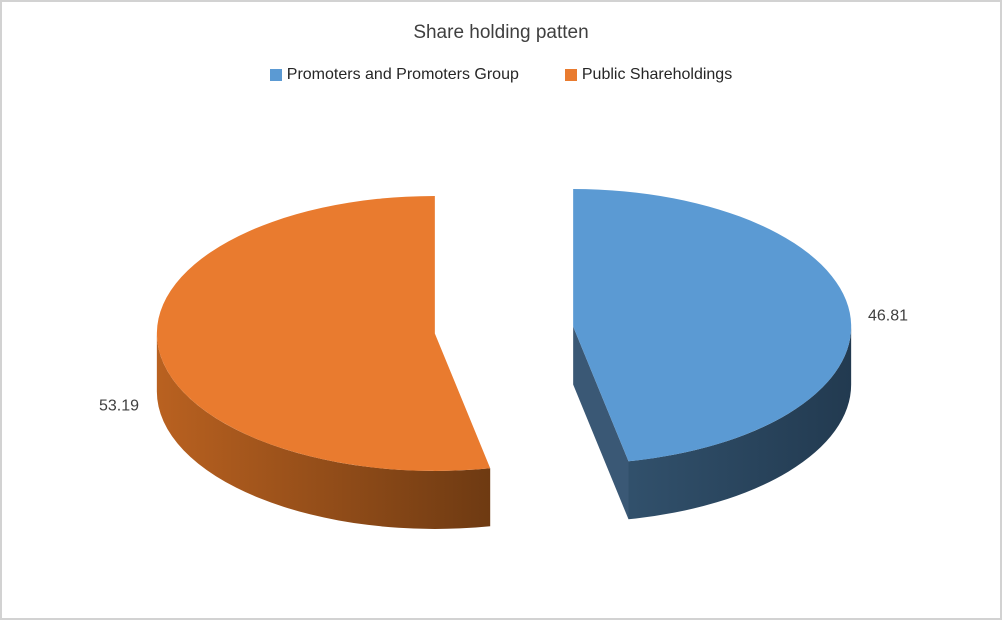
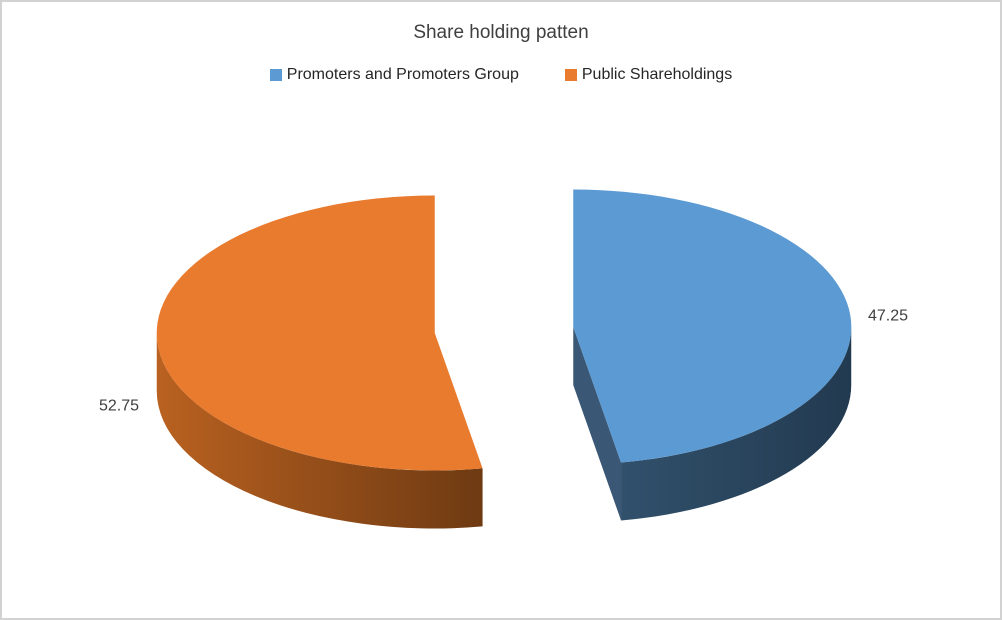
Promoters and Promoters Group: 46.81 -> 47.25
Public Shareholdings: 53.19 -> 52.75
